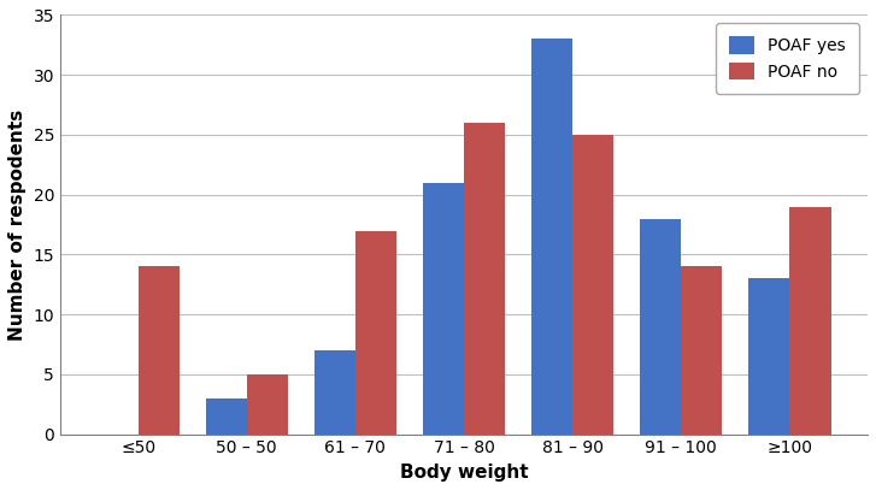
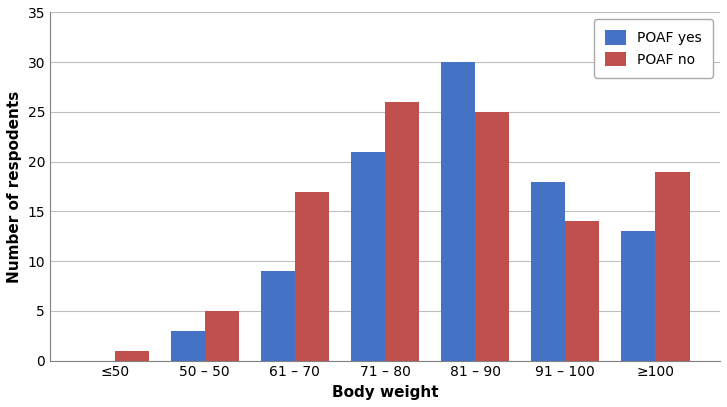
POAF no/≤50: 14 -> 1
POAF yes/61 – 70: 7 -> 9
POAF yes/81 – 90: 33 -> 30
